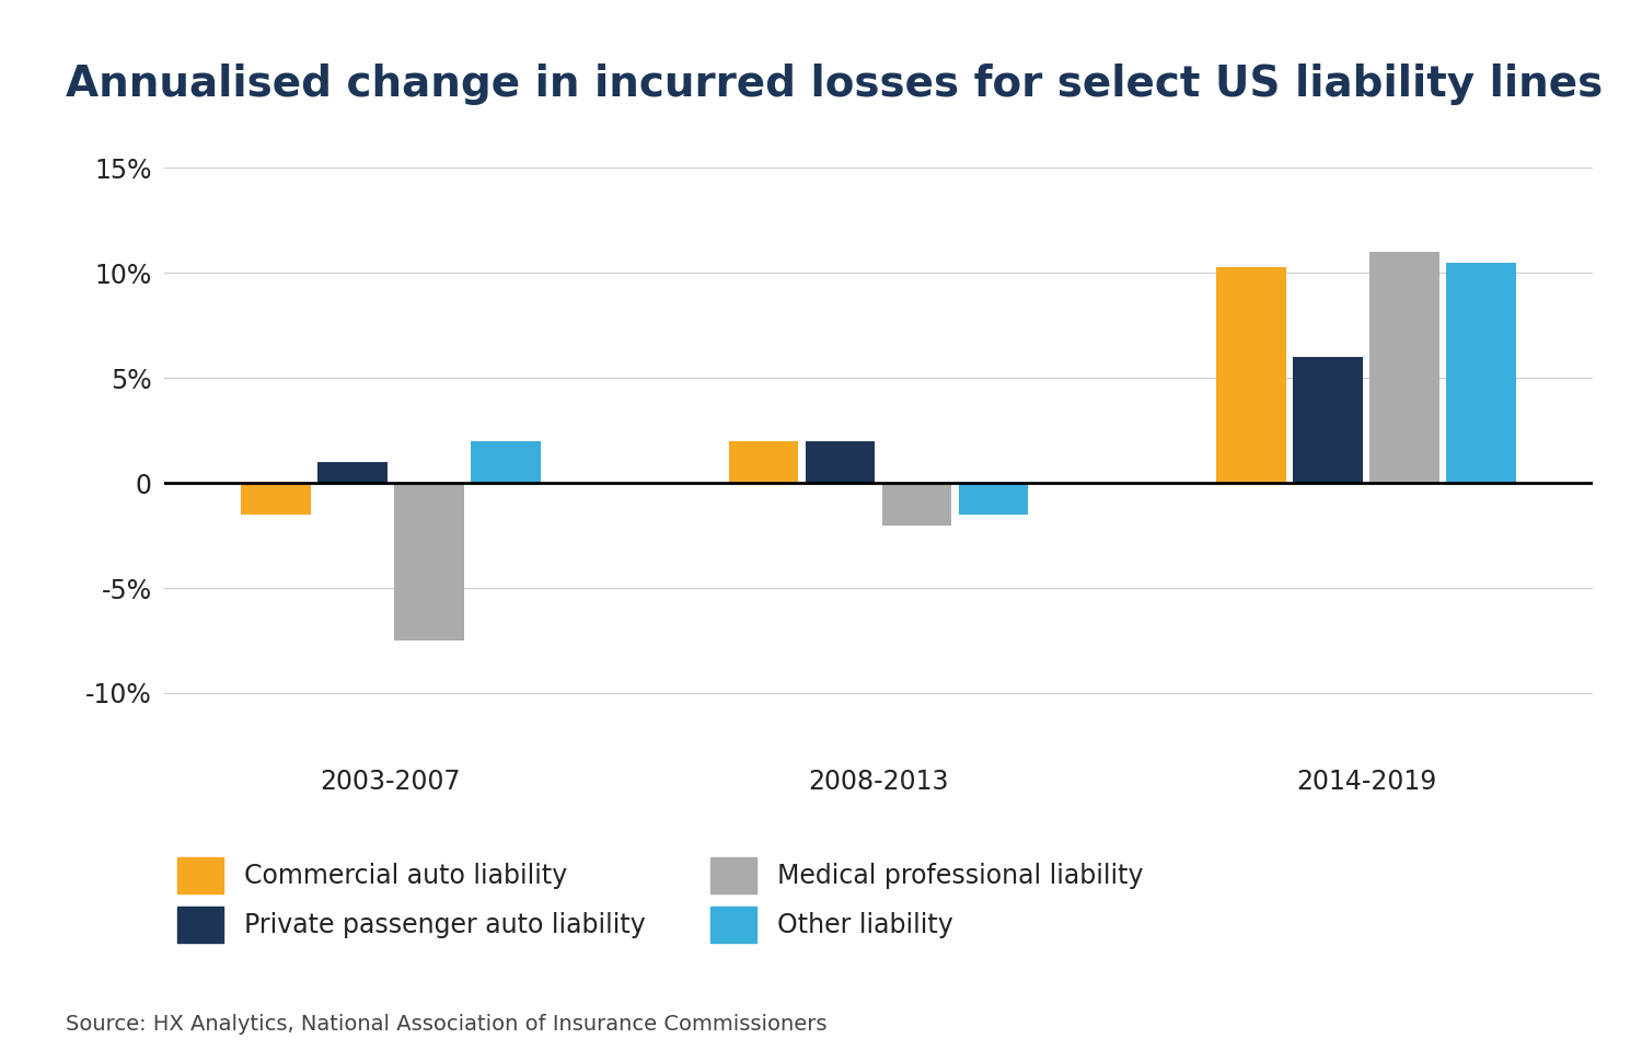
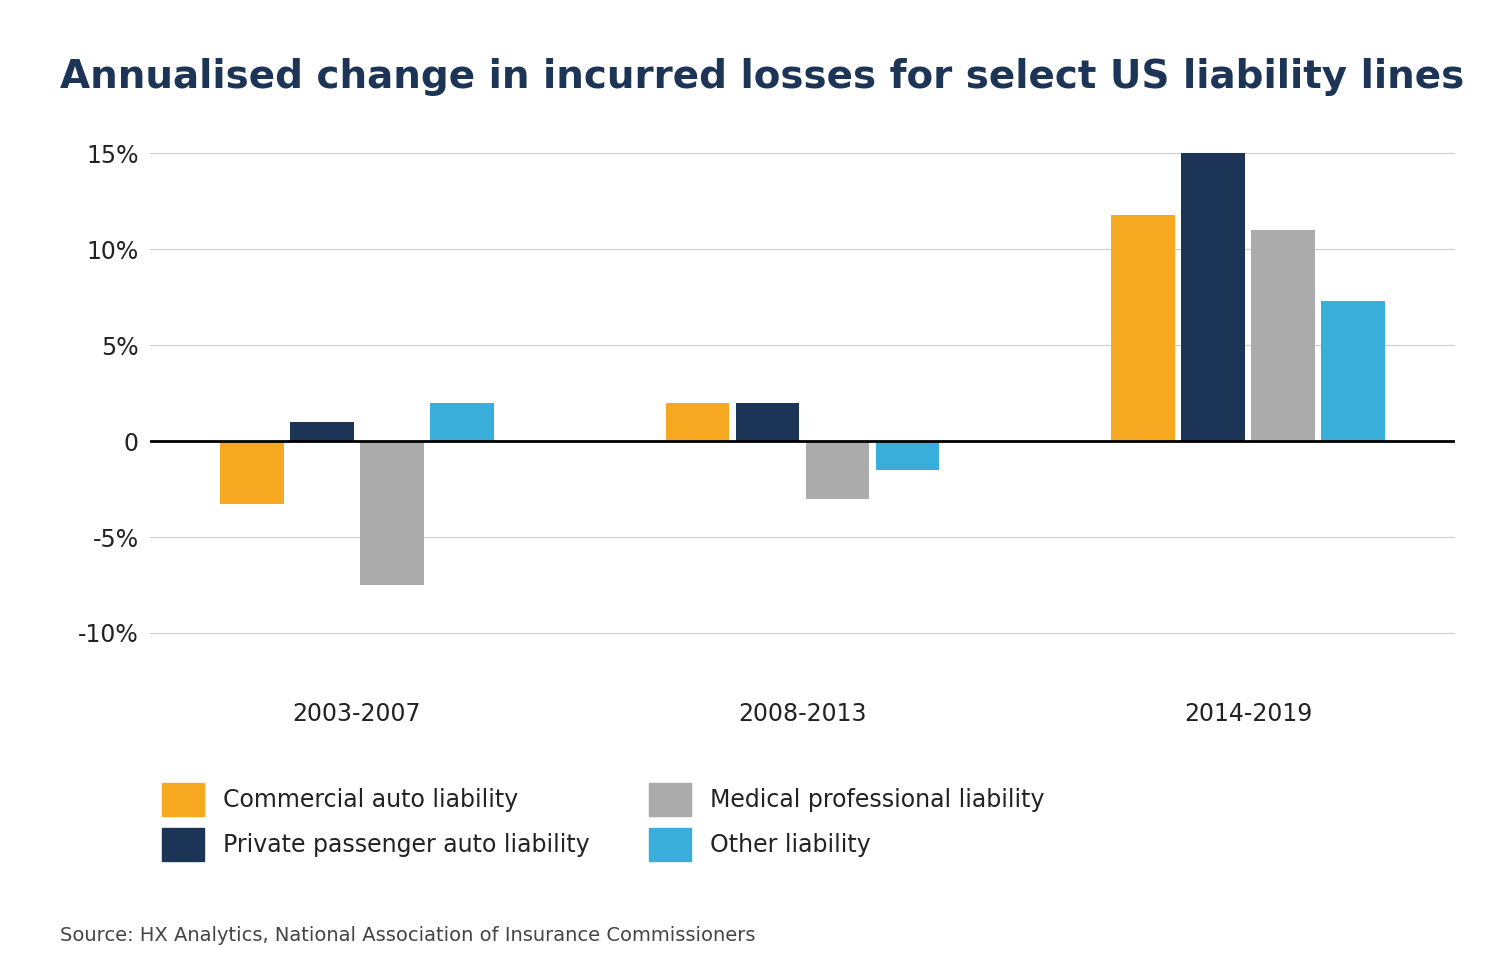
Commercial auto liability/2003-2007: -1.5% -> -3.3%
Medical professional liability/2008-2013: -2.0% -> -3.0%
Commercial auto liability/2014-2019: 10.3% -> 11.8%
Private passenger auto liability/2014-2019: 6% -> 15%
Other liability/2014-2019: 10.5% -> 7.3%
